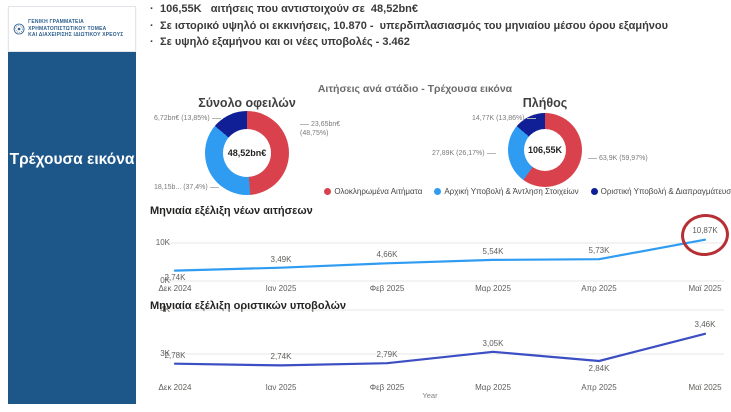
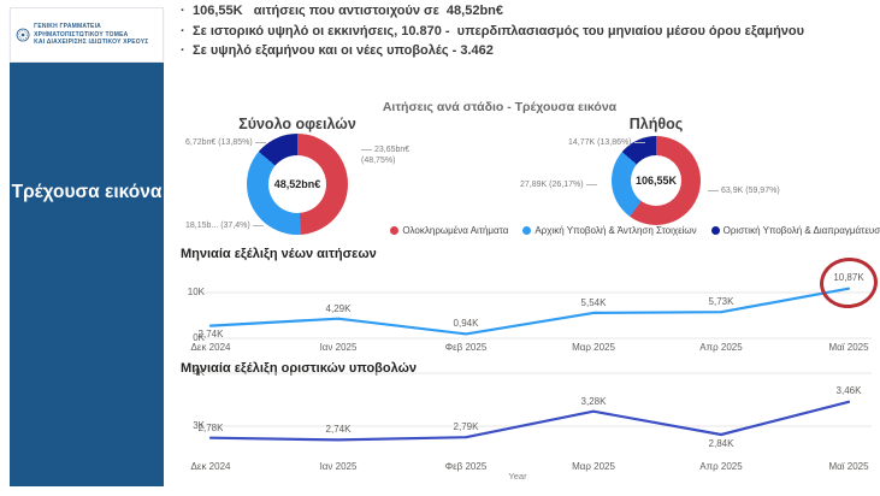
Μηνιαία εξέλιξη νέων αιτήσεων/Ιαν 2025: 3,49K -> 4,29K
Μηνιαία εξέλιξη νέων αιτήσεων/Φεβ 2025: 4,66K -> 0,94K
Μηνιαία εξέλιξη οριστικών υποβολών/Μαρ 2025: 3,05K -> 3,28K
